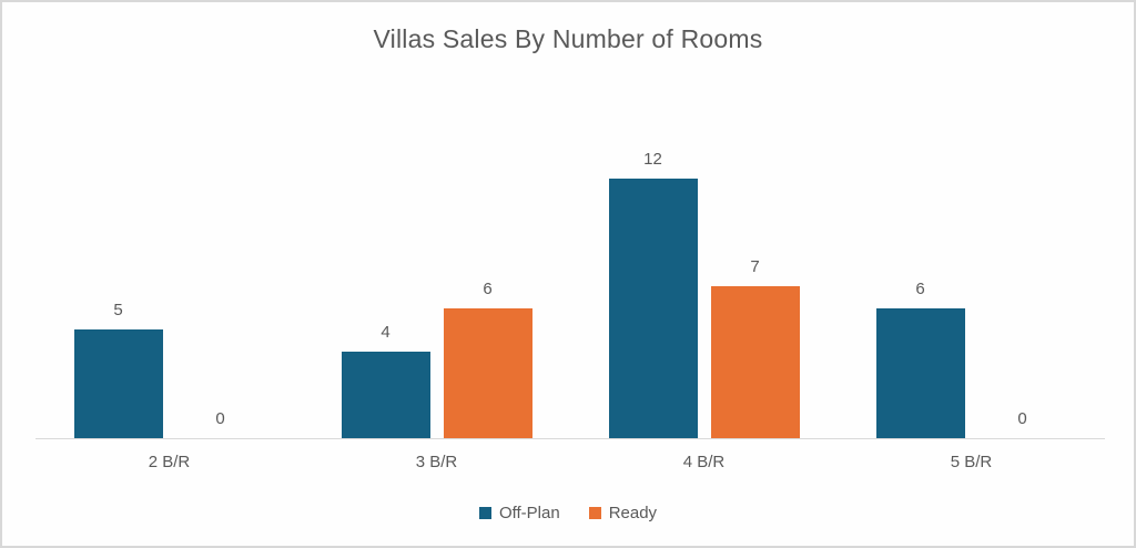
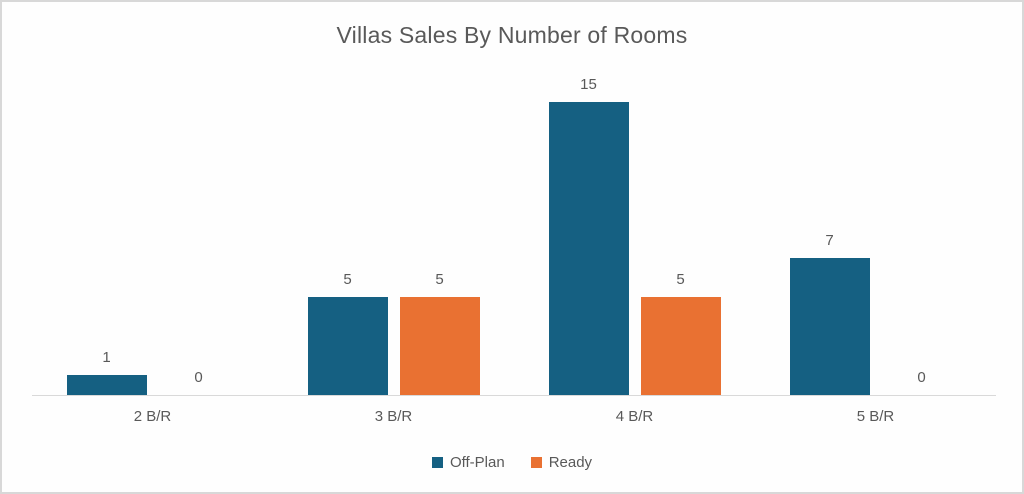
Off-Plan/2 B/R: 5 -> 1
Off-Plan/3 B/R: 4 -> 5
Ready/3 B/R: 6 -> 5
Off-Plan/4 B/R: 12 -> 15
Ready/4 B/R: 7 -> 5
Off-Plan/5 B/R: 6 -> 7
